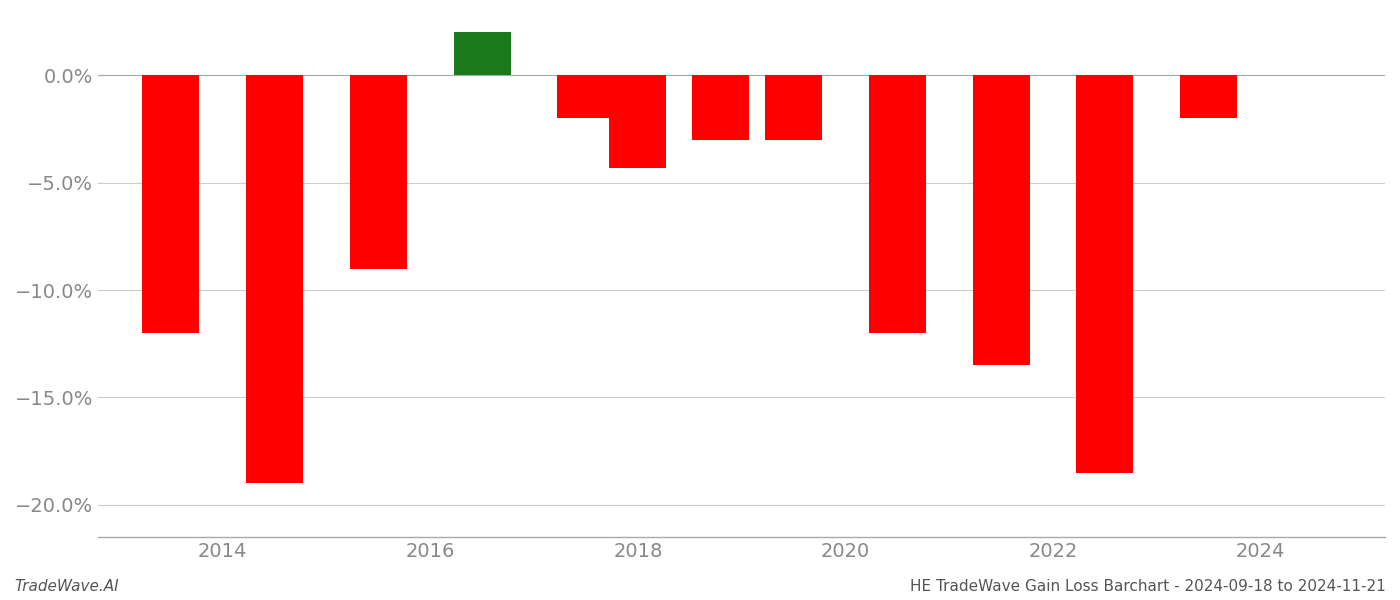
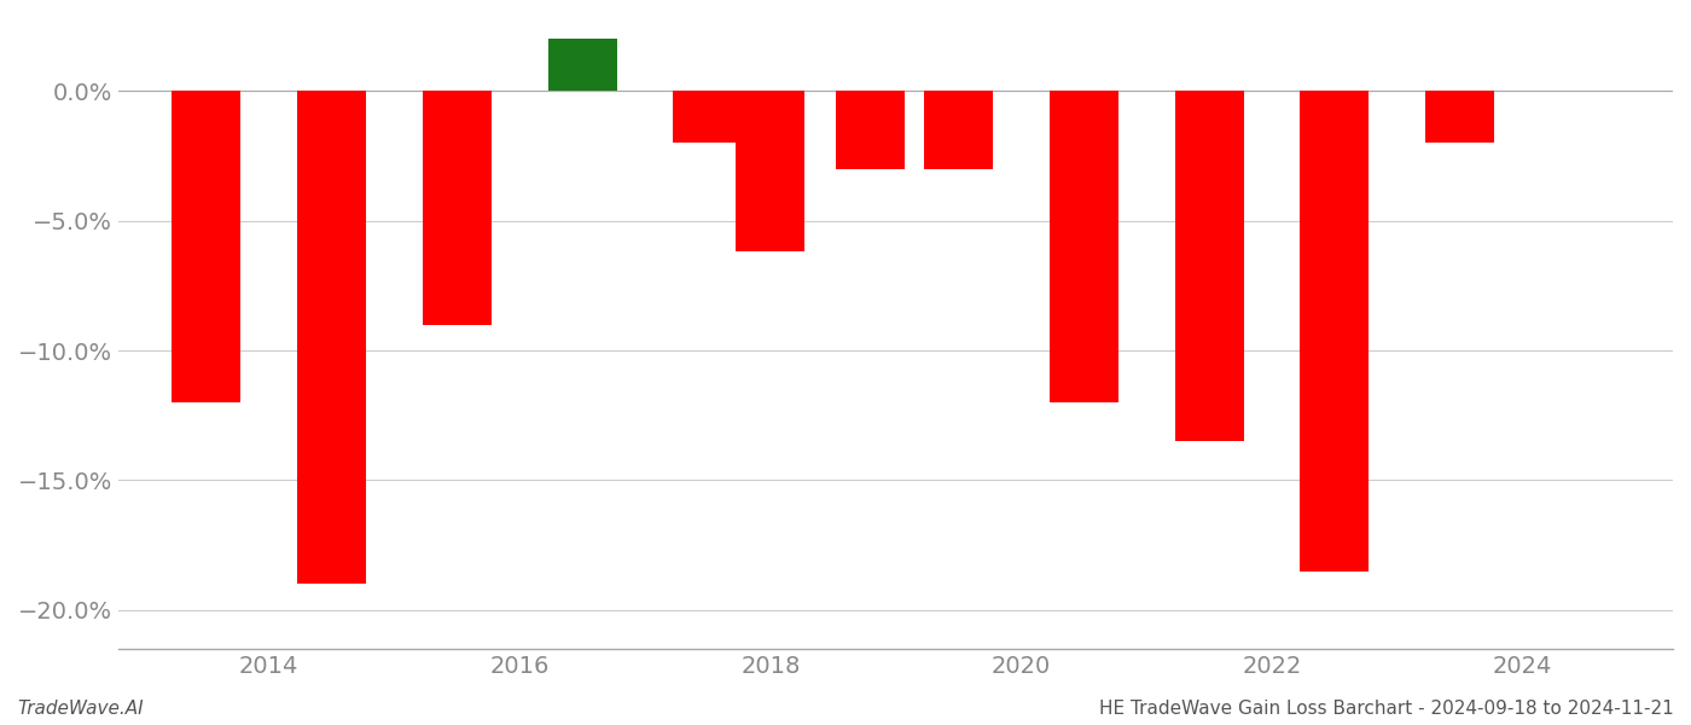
2018: -4.3% -> -6.2%
